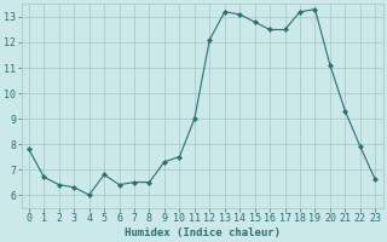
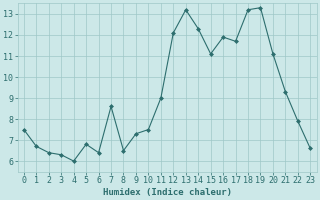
0: 7.8 -> 7.5
7: 6.5 -> 8.6
14: 13.1 -> 12.3
15: 12.8 -> 11.1
16: 12.5 -> 11.9
17: 12.5 -> 11.7
